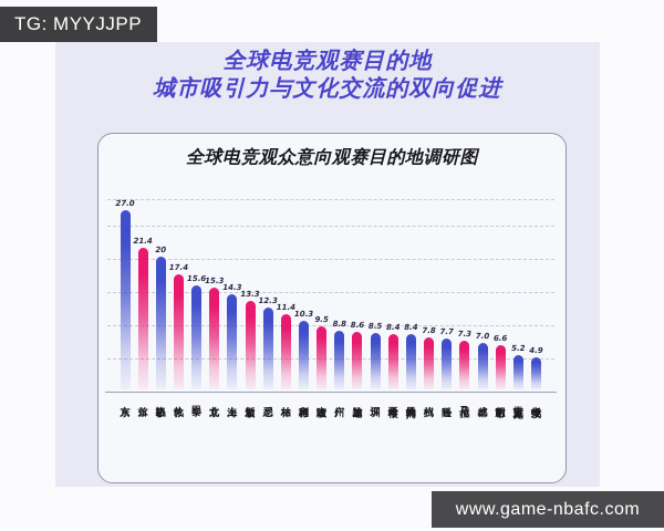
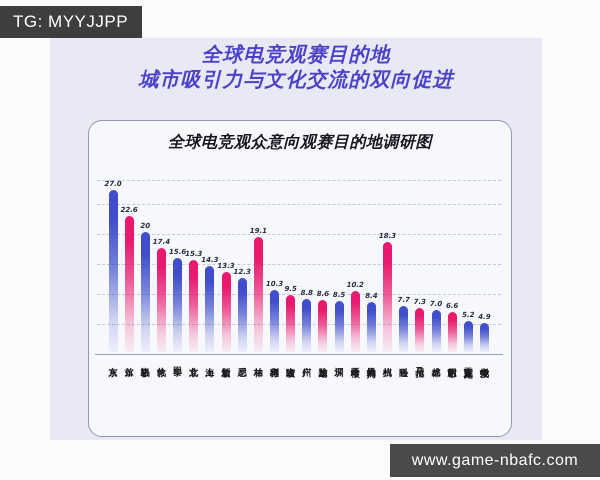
首尔: 21.4 -> 22.6
柏林: 11.4 -> 19.1
哥本哈根: 8.4 -> 10.2
杭州: 7.8 -> 18.3
